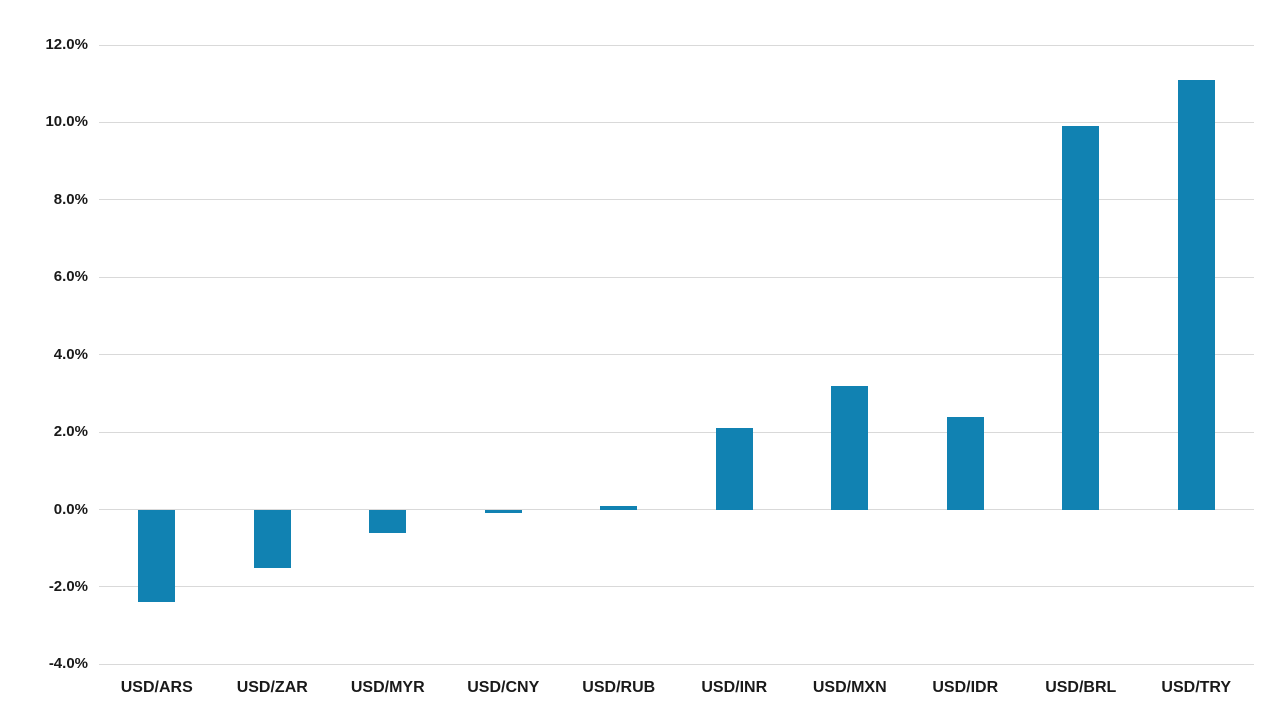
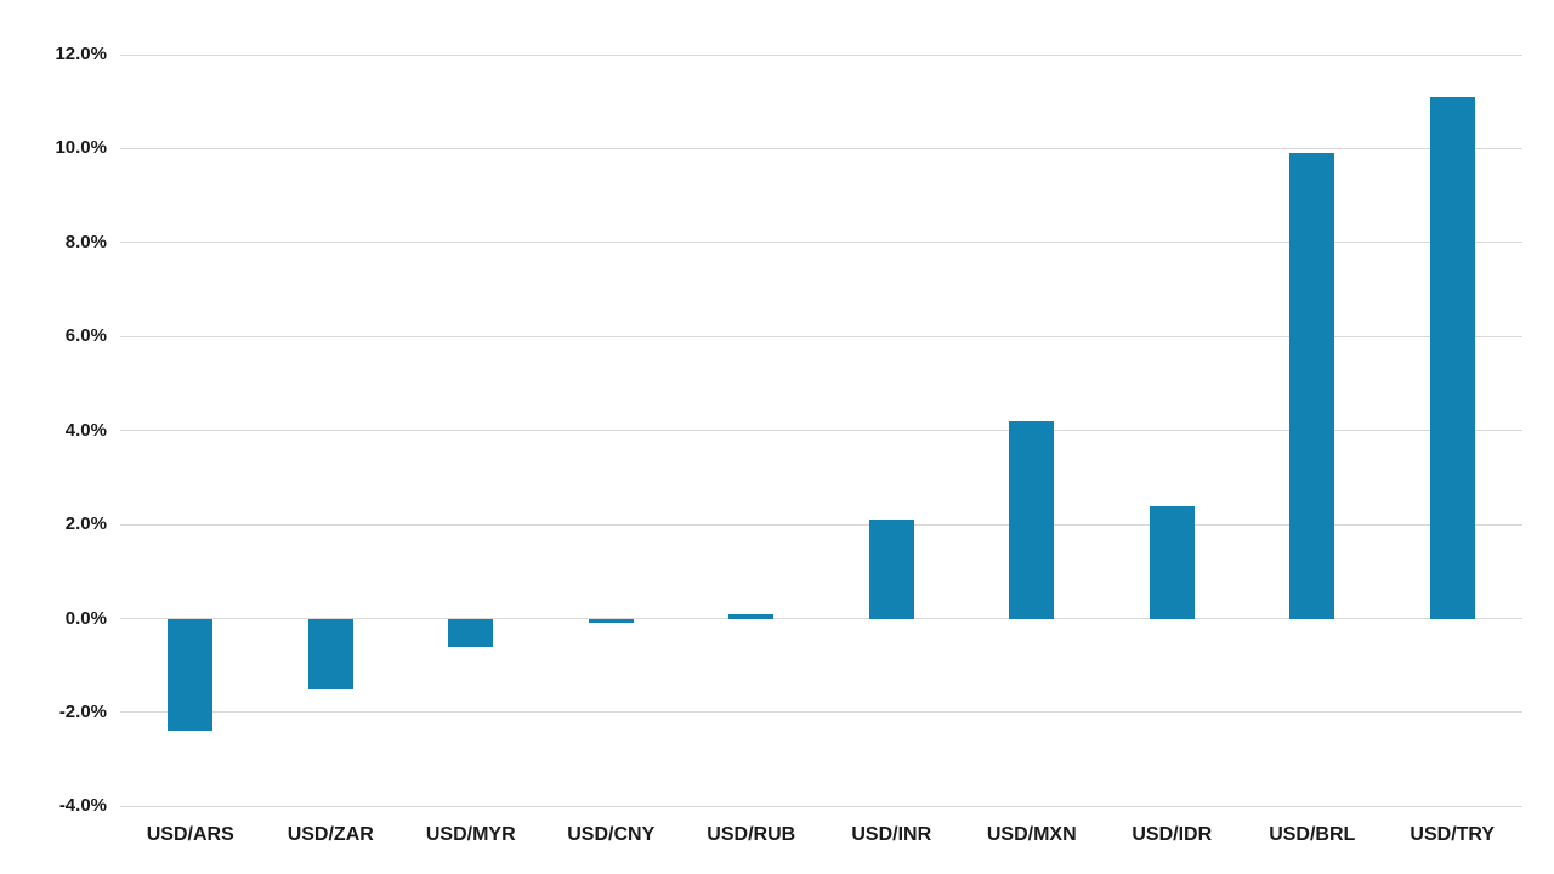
USD/MXN: 3.2% -> 4.2%
